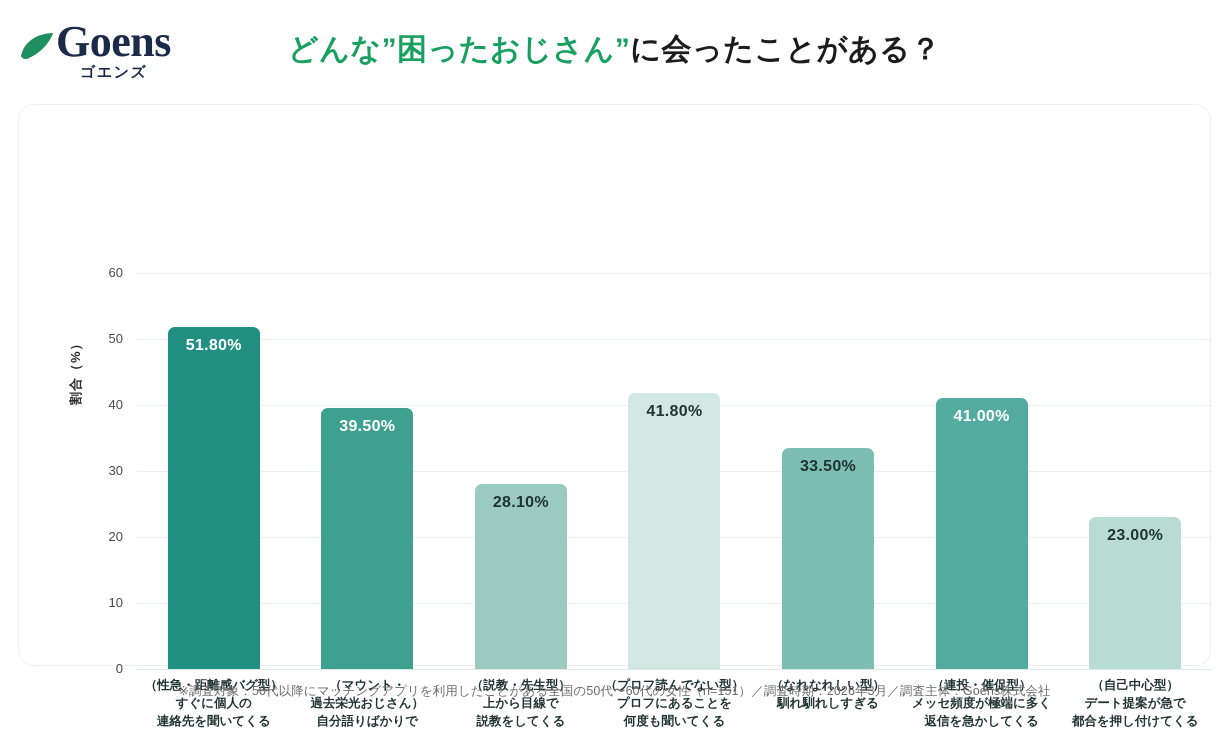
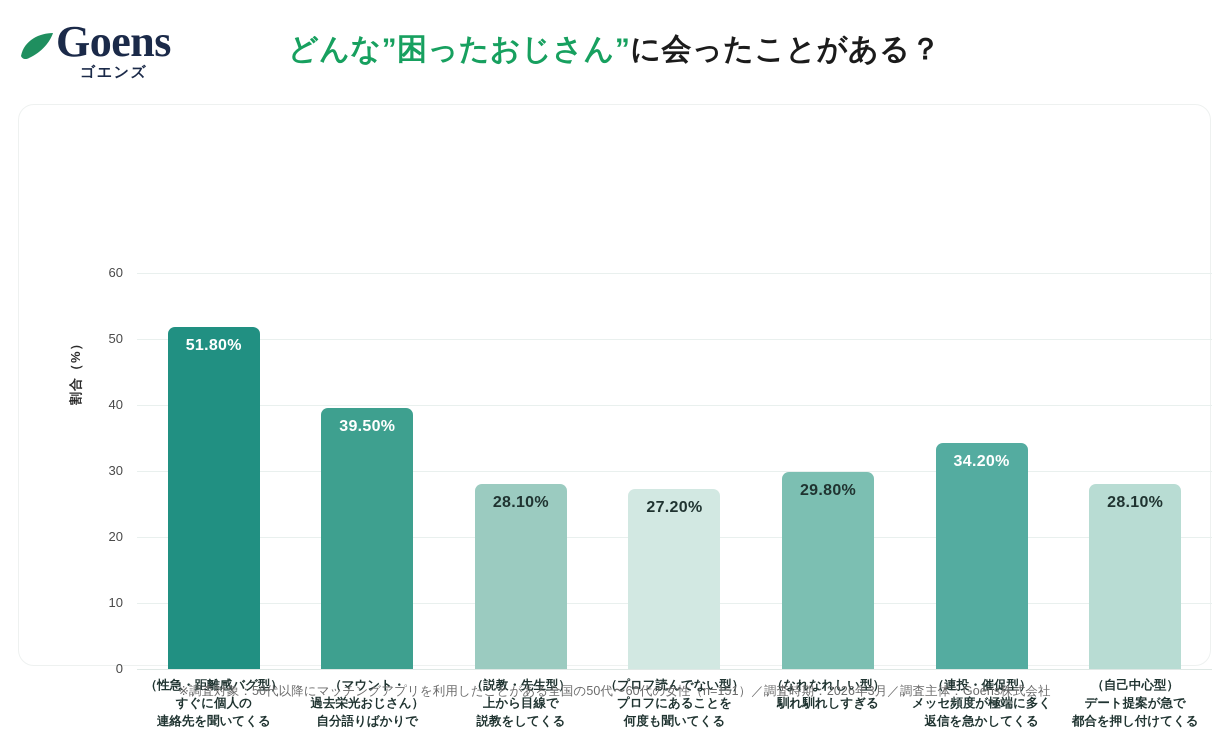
（プロフ読んでない型） プロフにあることを 何度も聞いてくる: 41.80% -> 27.20%
（なれなれしい型） 馴れ馴れしすぎる: 33.50% -> 29.80%
（連投・催促型） メッセ頻度が極端に多く 返信を急かしてくる: 41.00% -> 34.20%
（自己中心型） デート提案が急で 都合を押し付けてくる: 23.00% -> 28.10%
